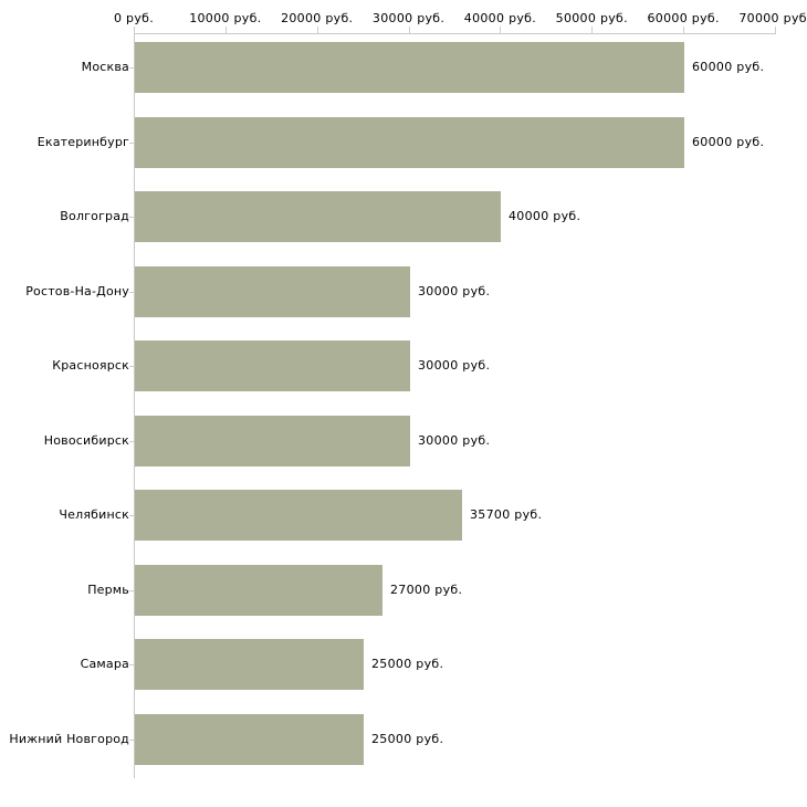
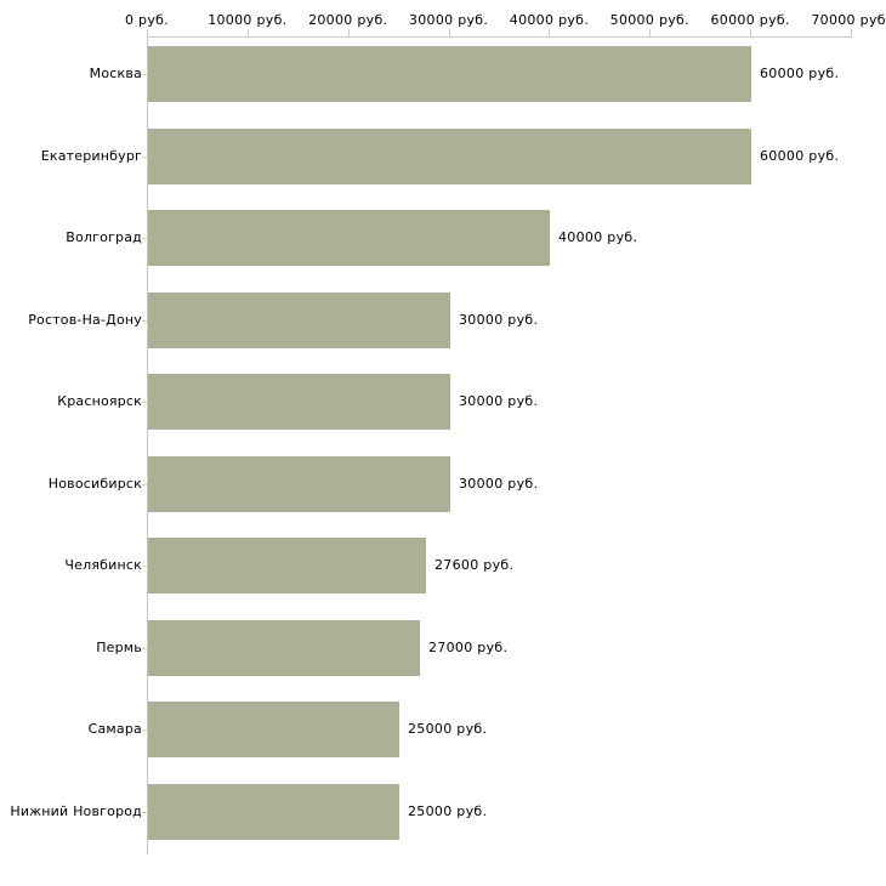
Челябинск: 35700 -> 27600
